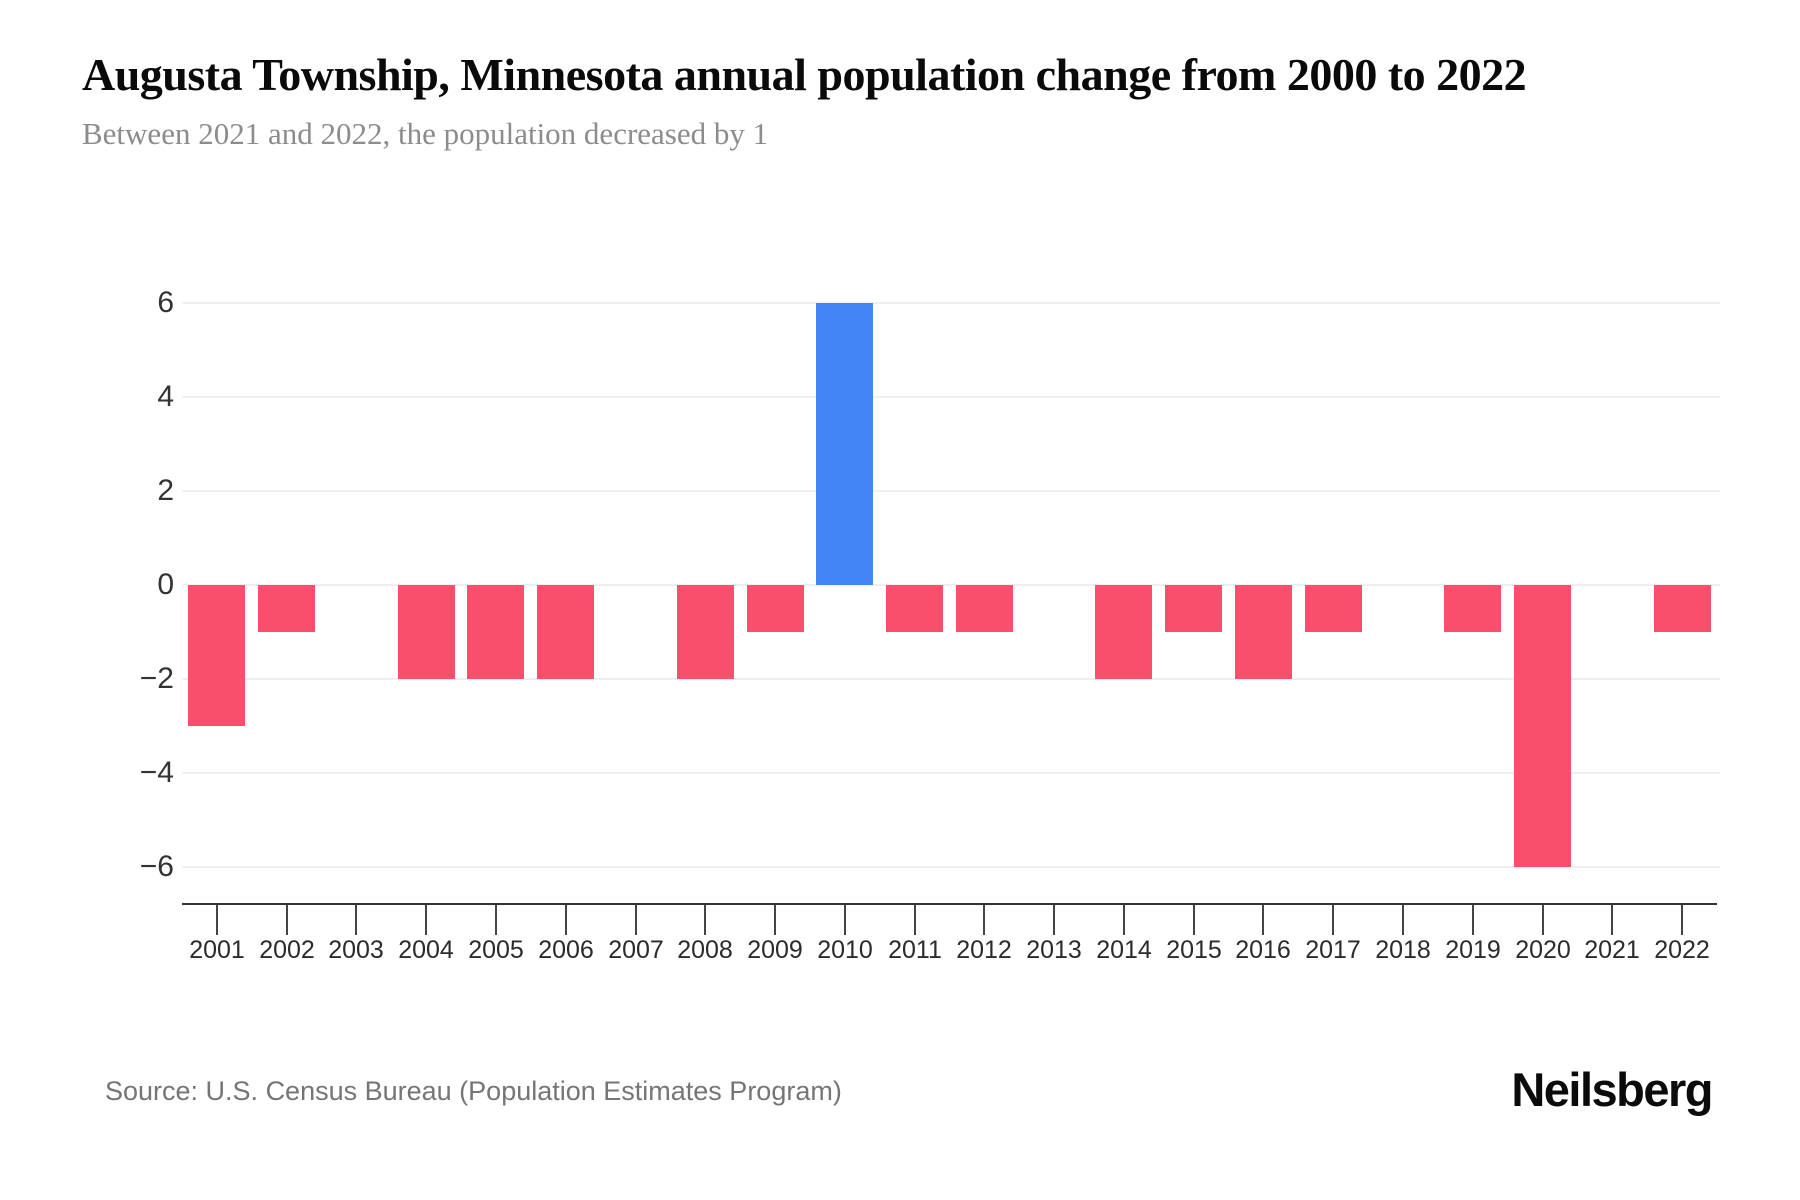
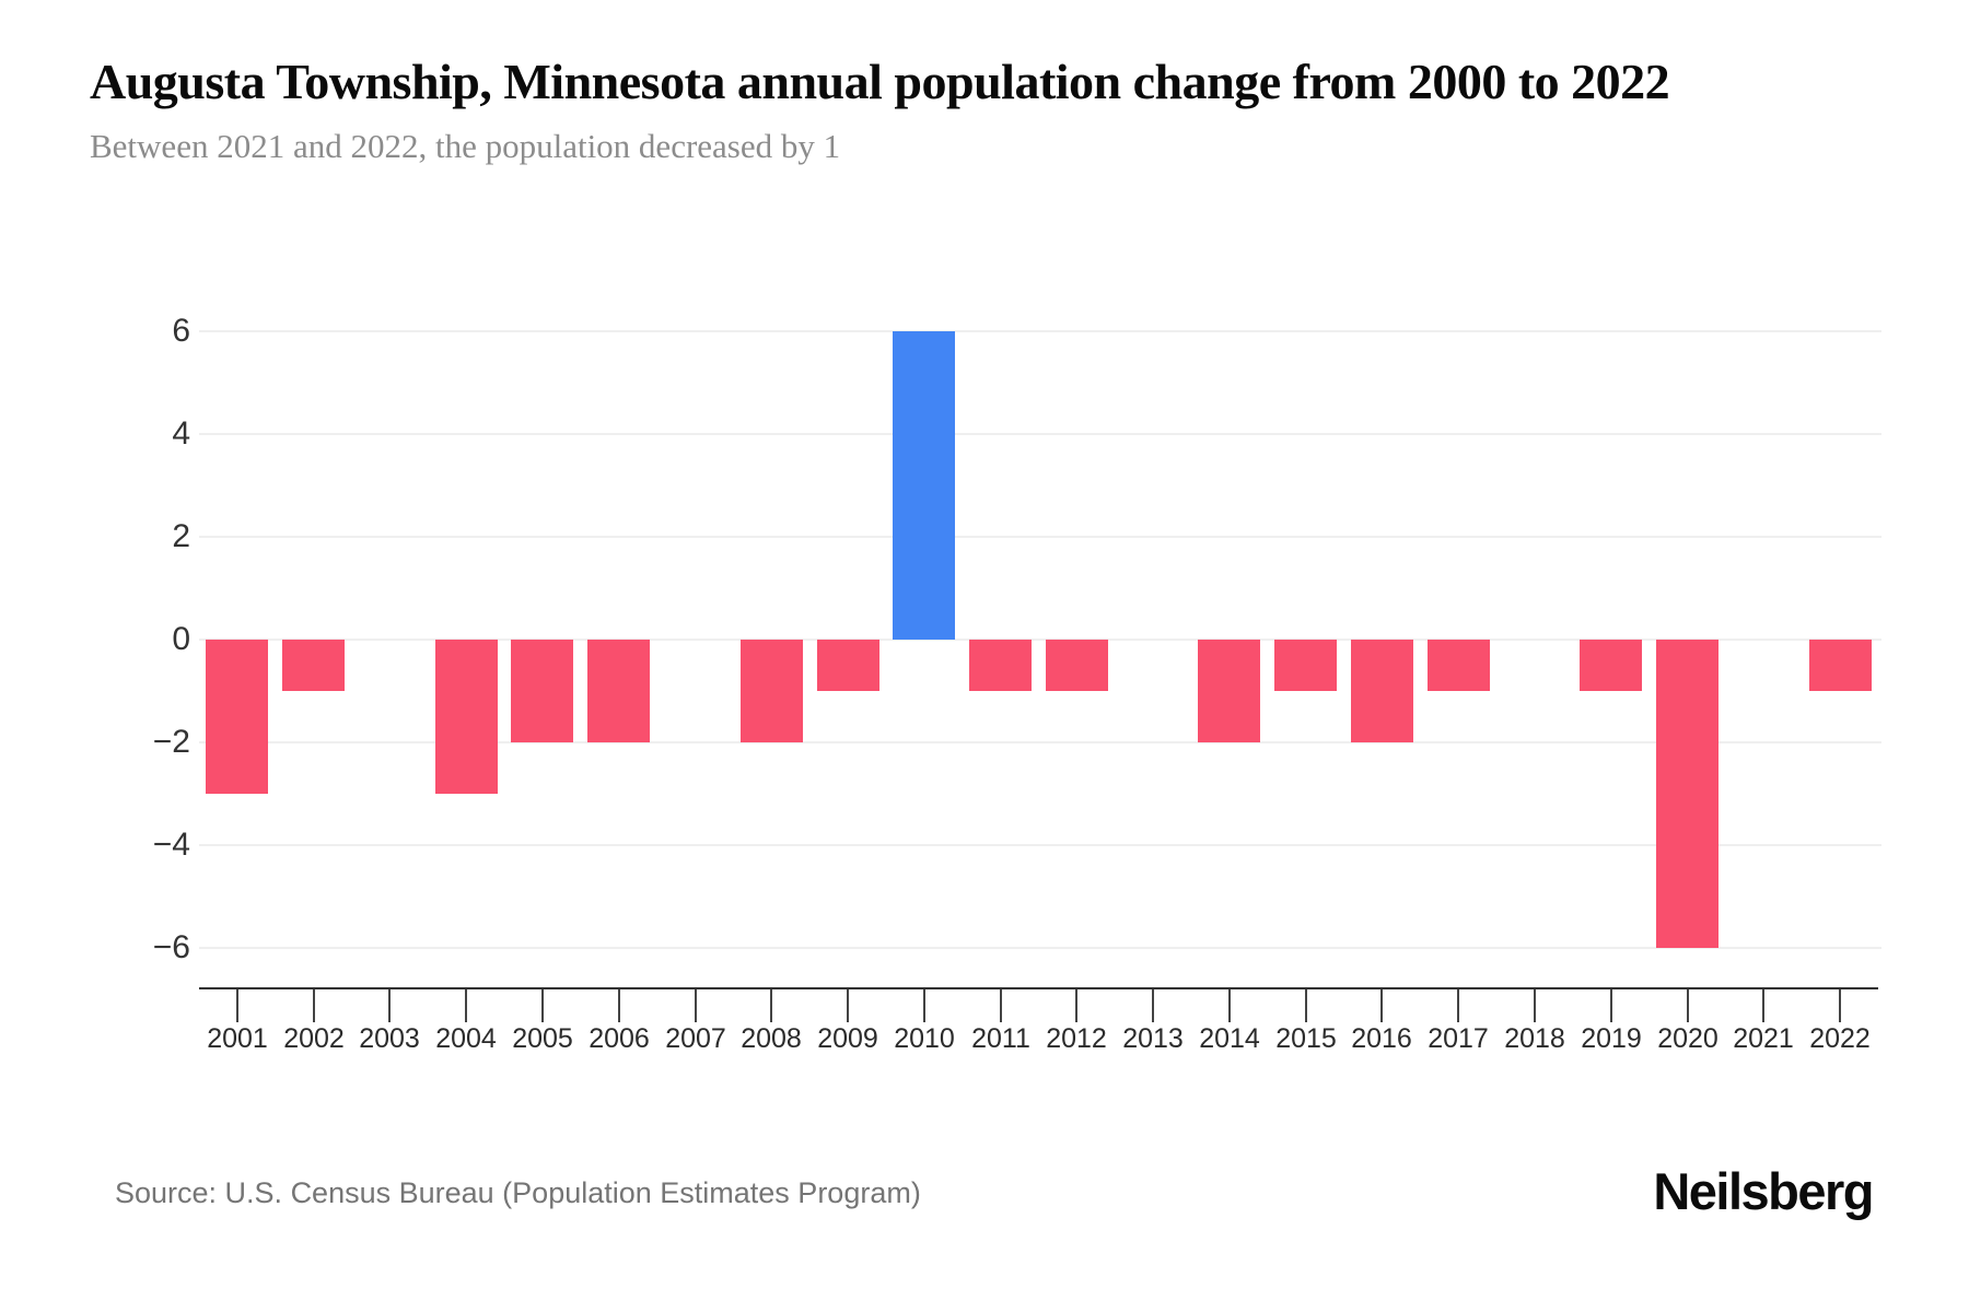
2004: -2 -> -3
